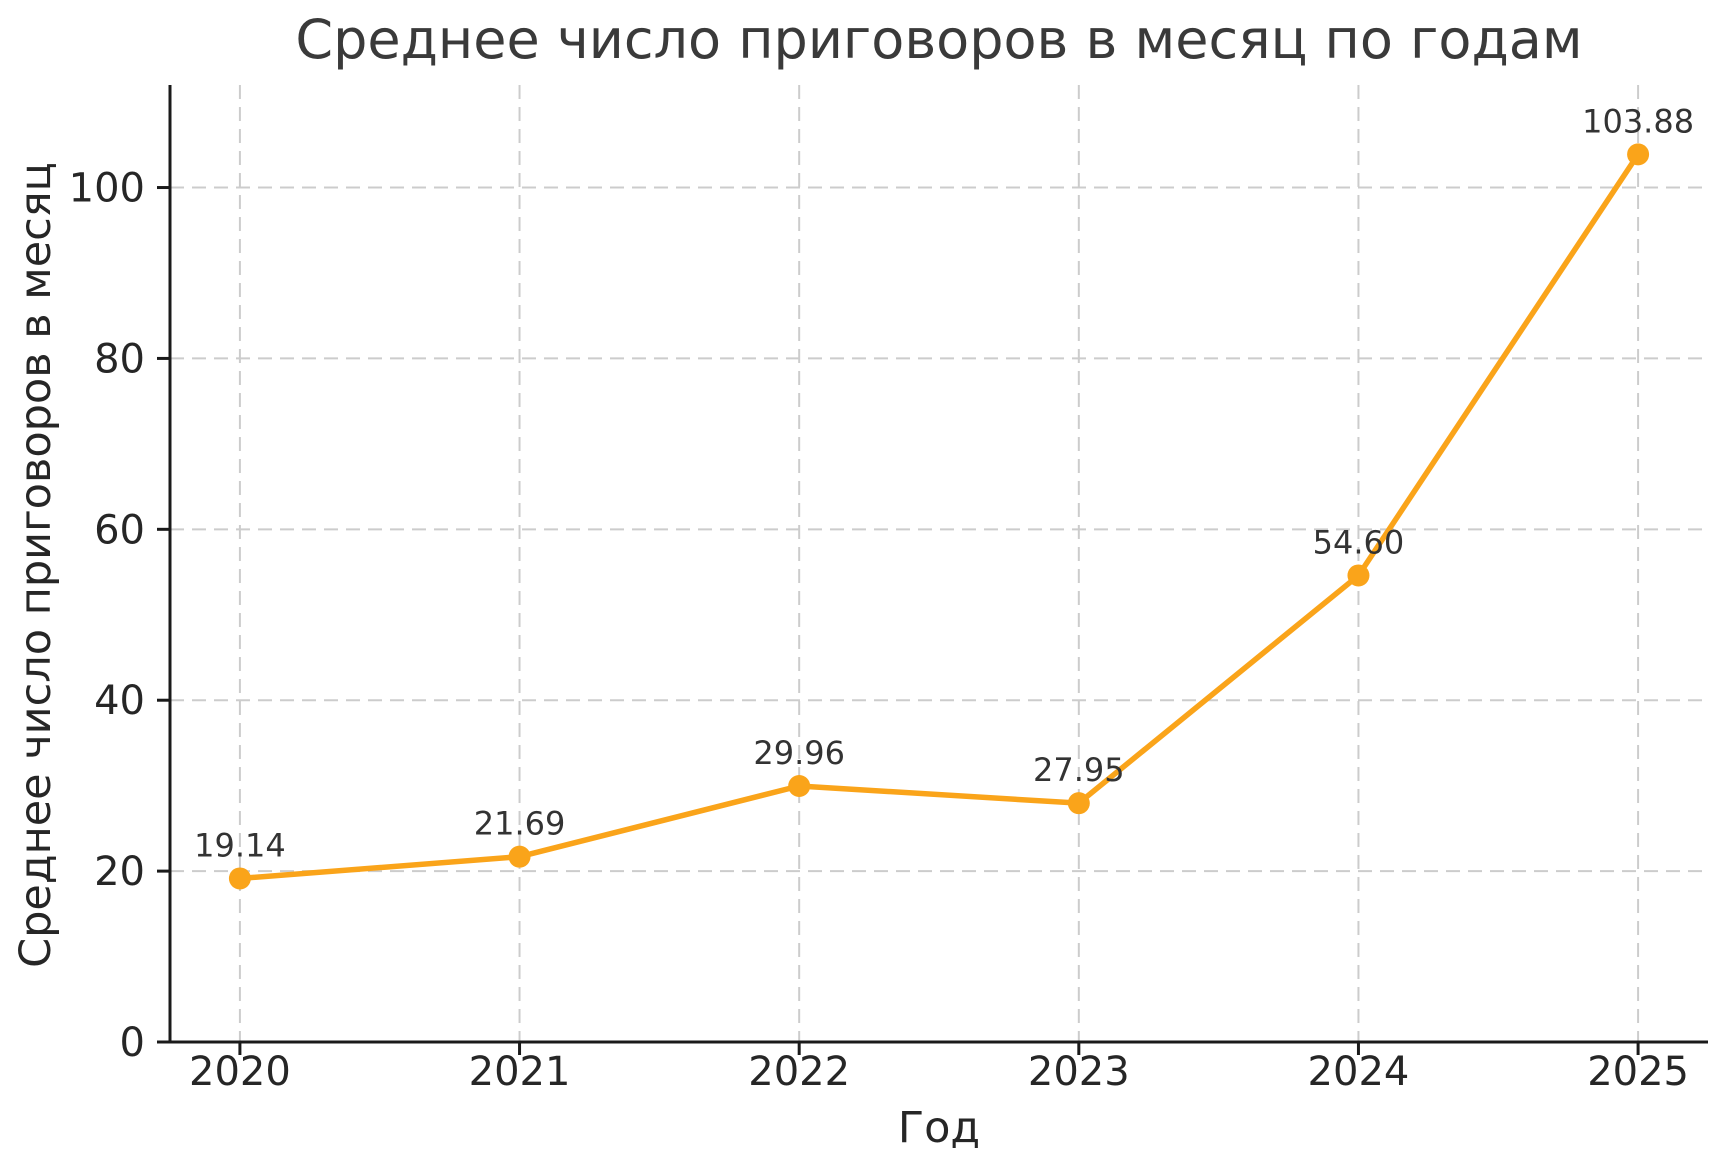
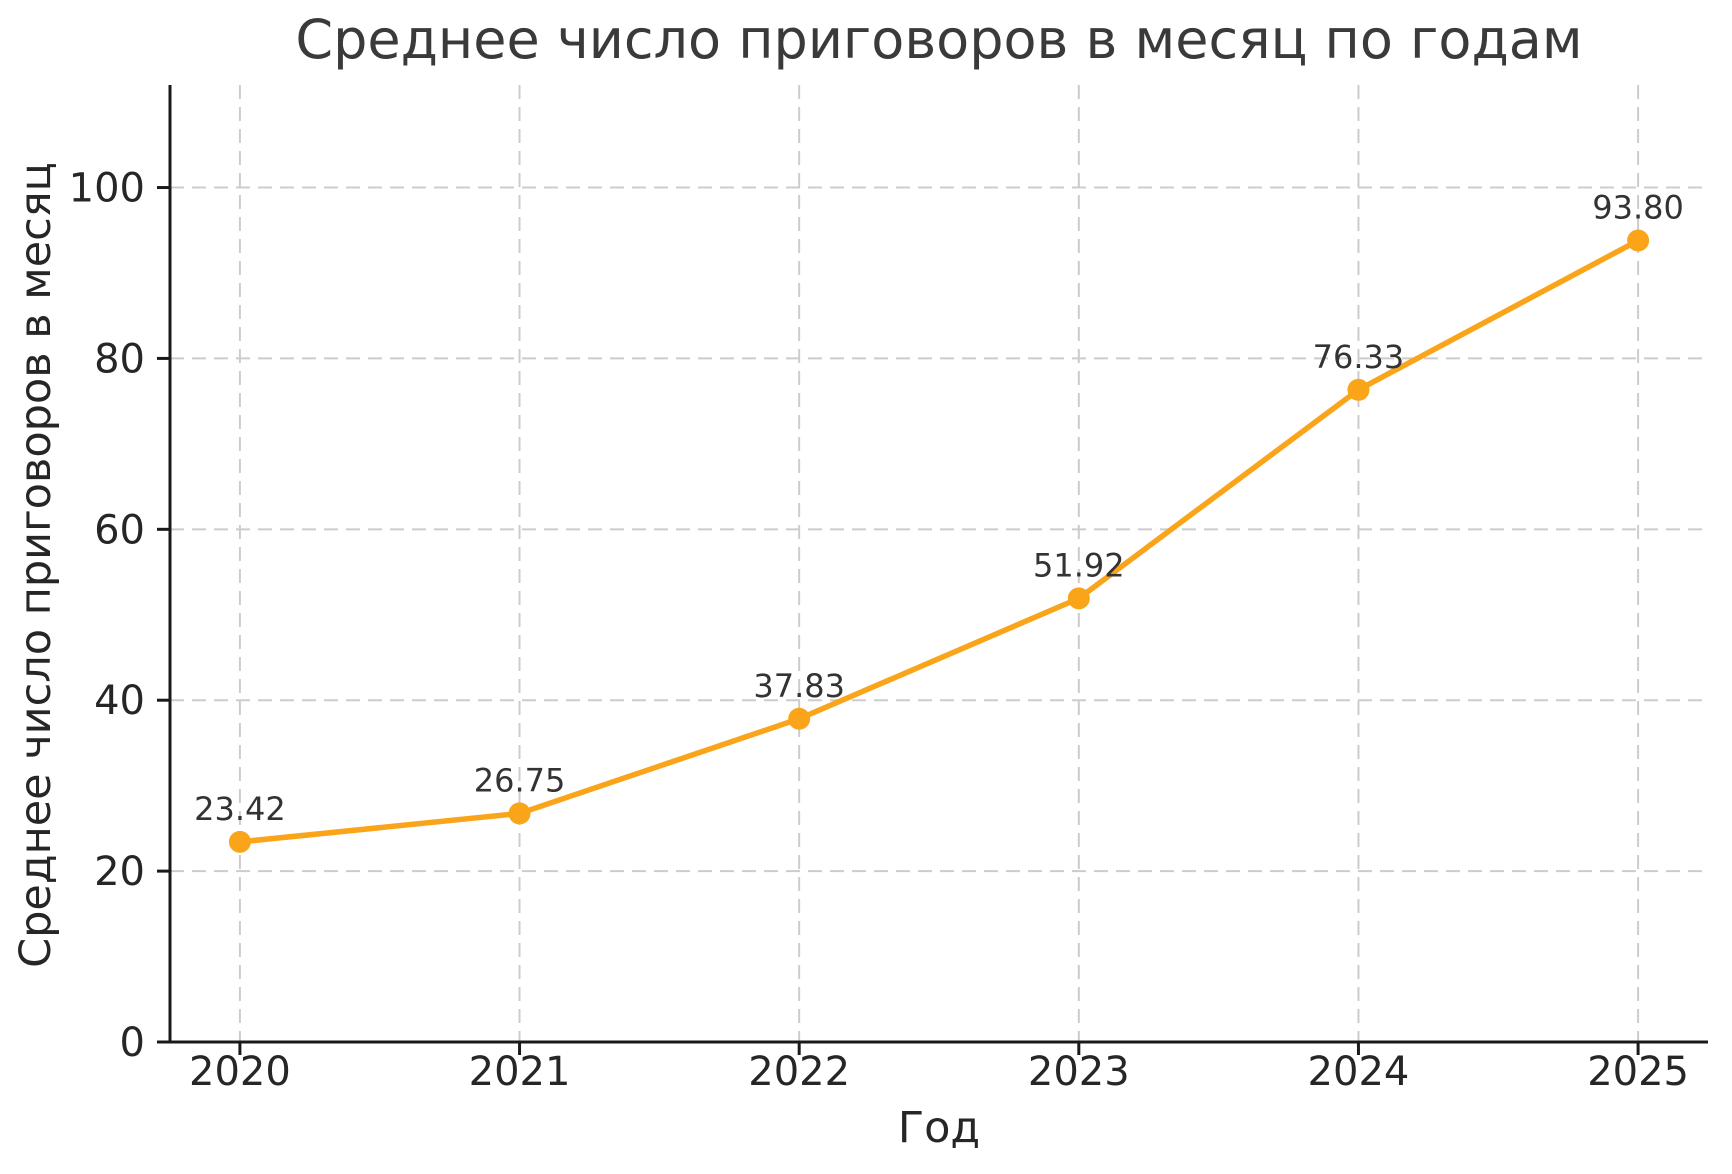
2020: 19.14 -> 23.42
2021: 21.69 -> 26.75
2022: 29.96 -> 37.83
2023: 27.95 -> 51.92
2024: 54.60 -> 76.33
2025: 103.88 -> 93.80
